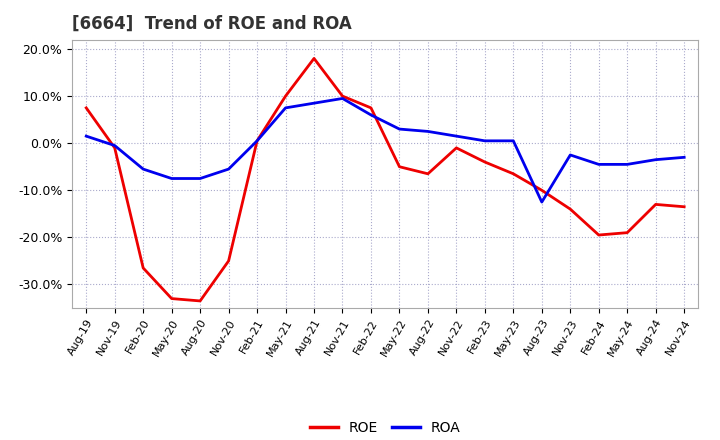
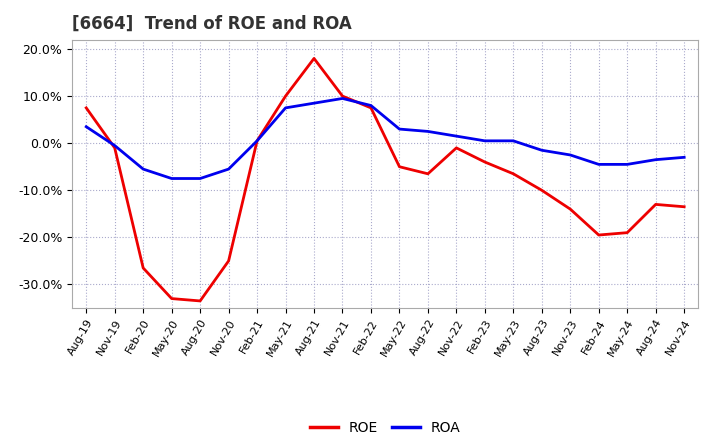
ROA/Aug-19: 1.5% -> 3.5%
ROA/Feb-22: 6.0% -> 8.0%
ROA/Aug-23: -12.5% -> -1.5%
